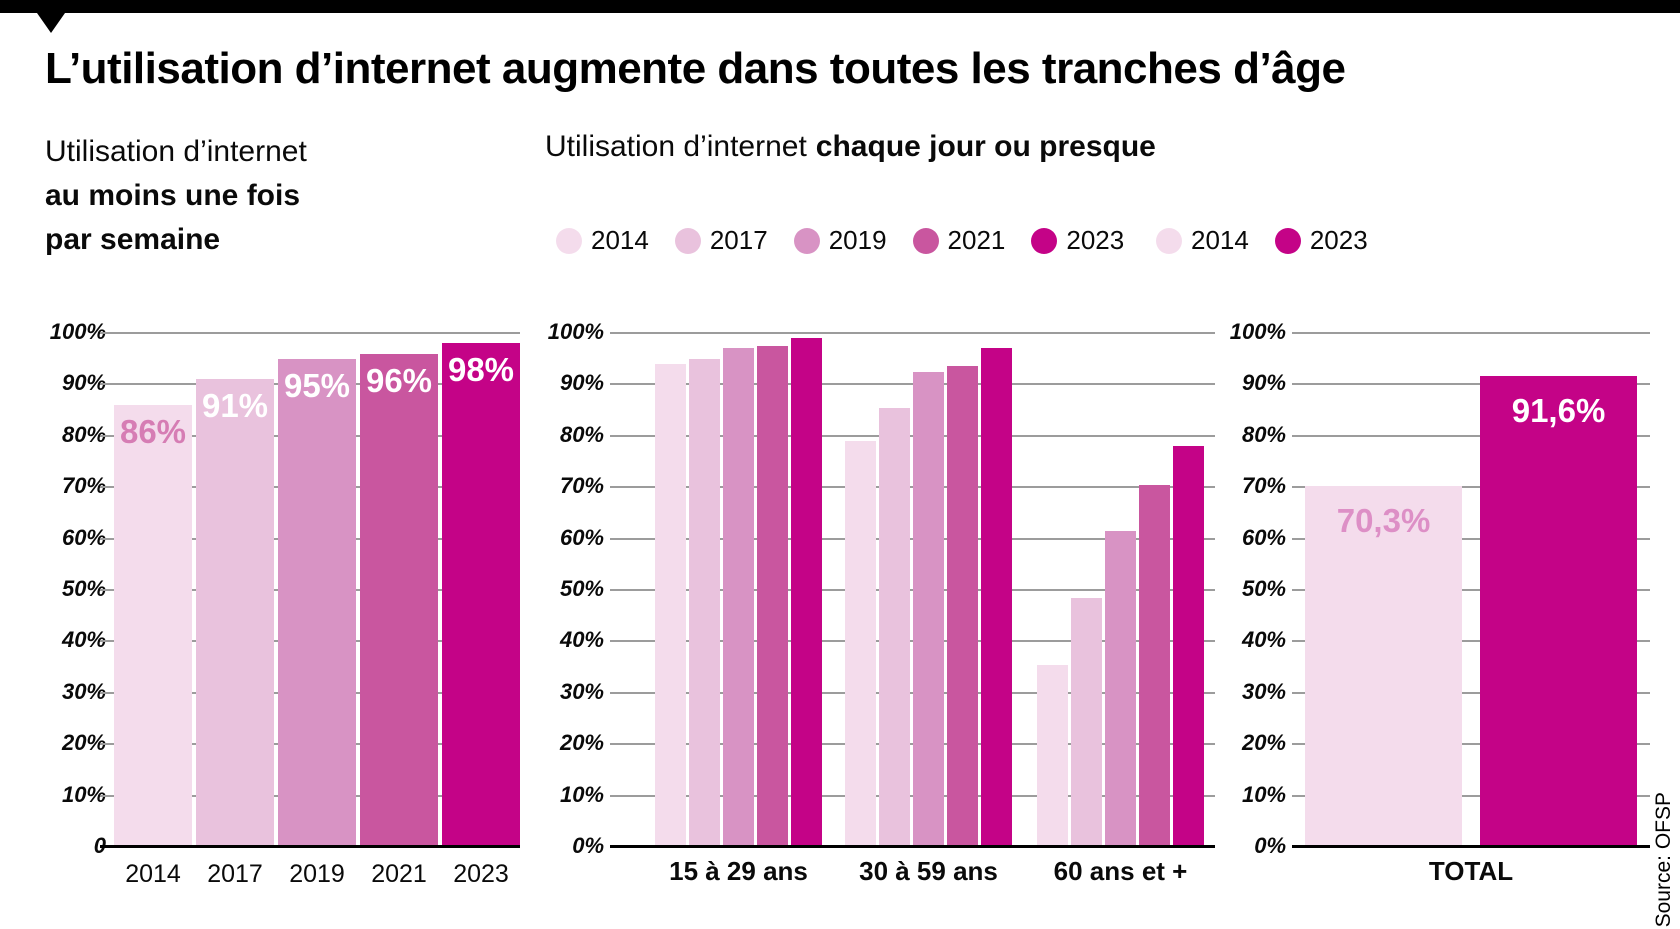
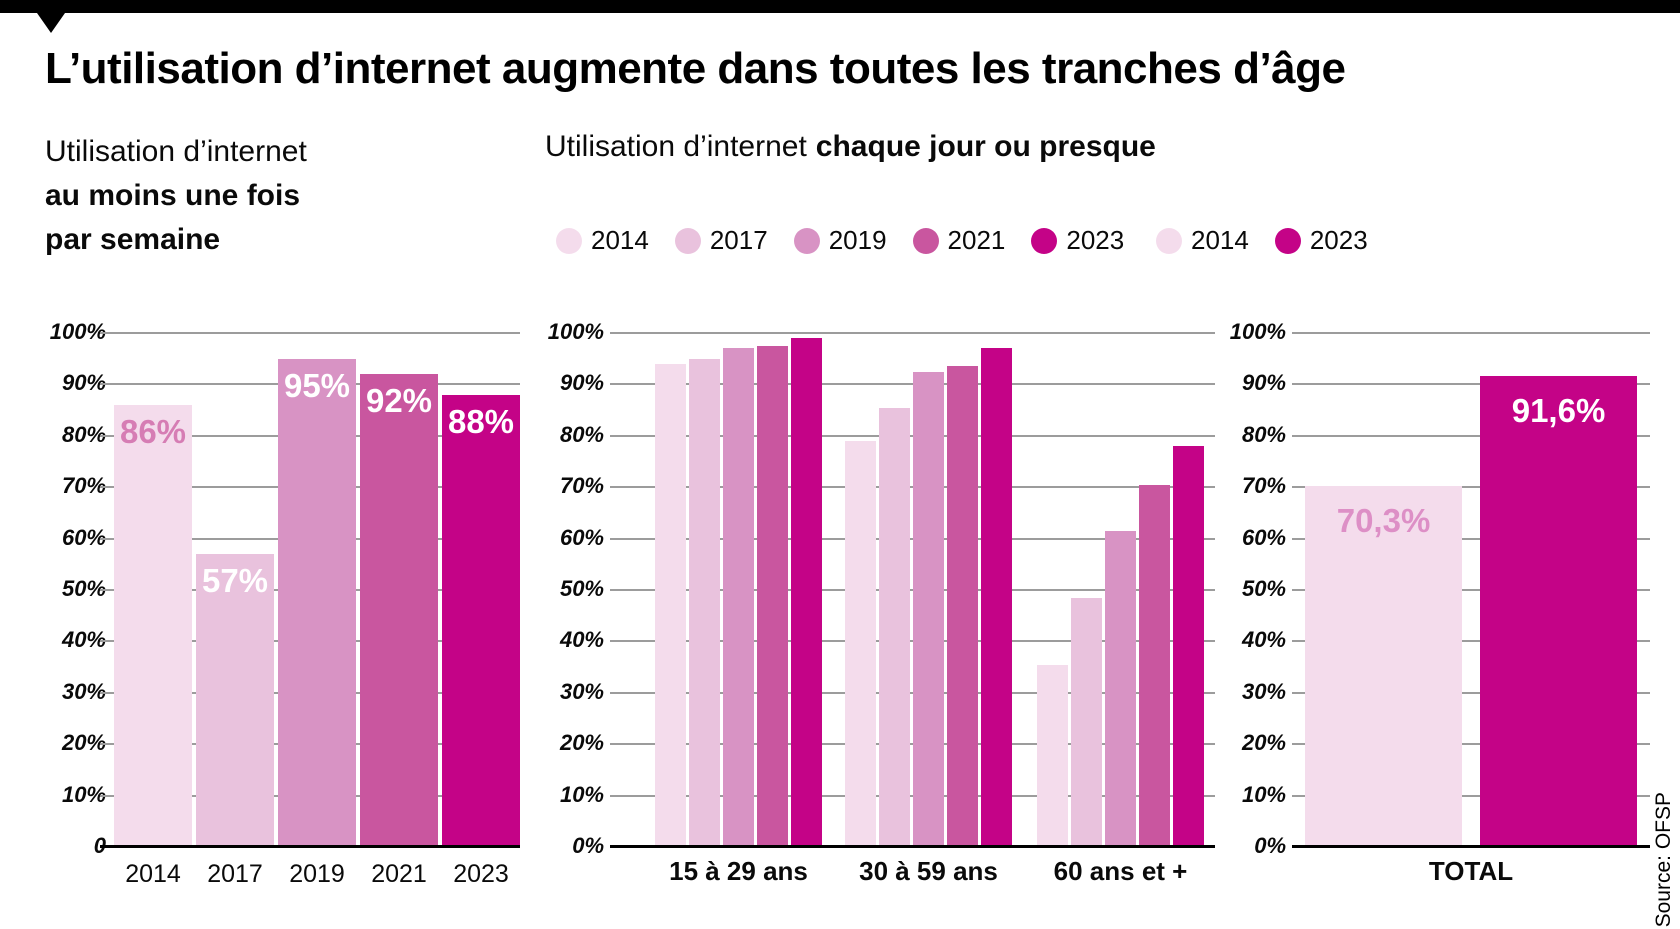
Utilisation d’internet au moins une fois par semaine/2017: 91% -> 57%
Utilisation d’internet au moins une fois par semaine/2021: 96% -> 92%
Utilisation d’internet au moins une fois par semaine/2023: 98% -> 88%
